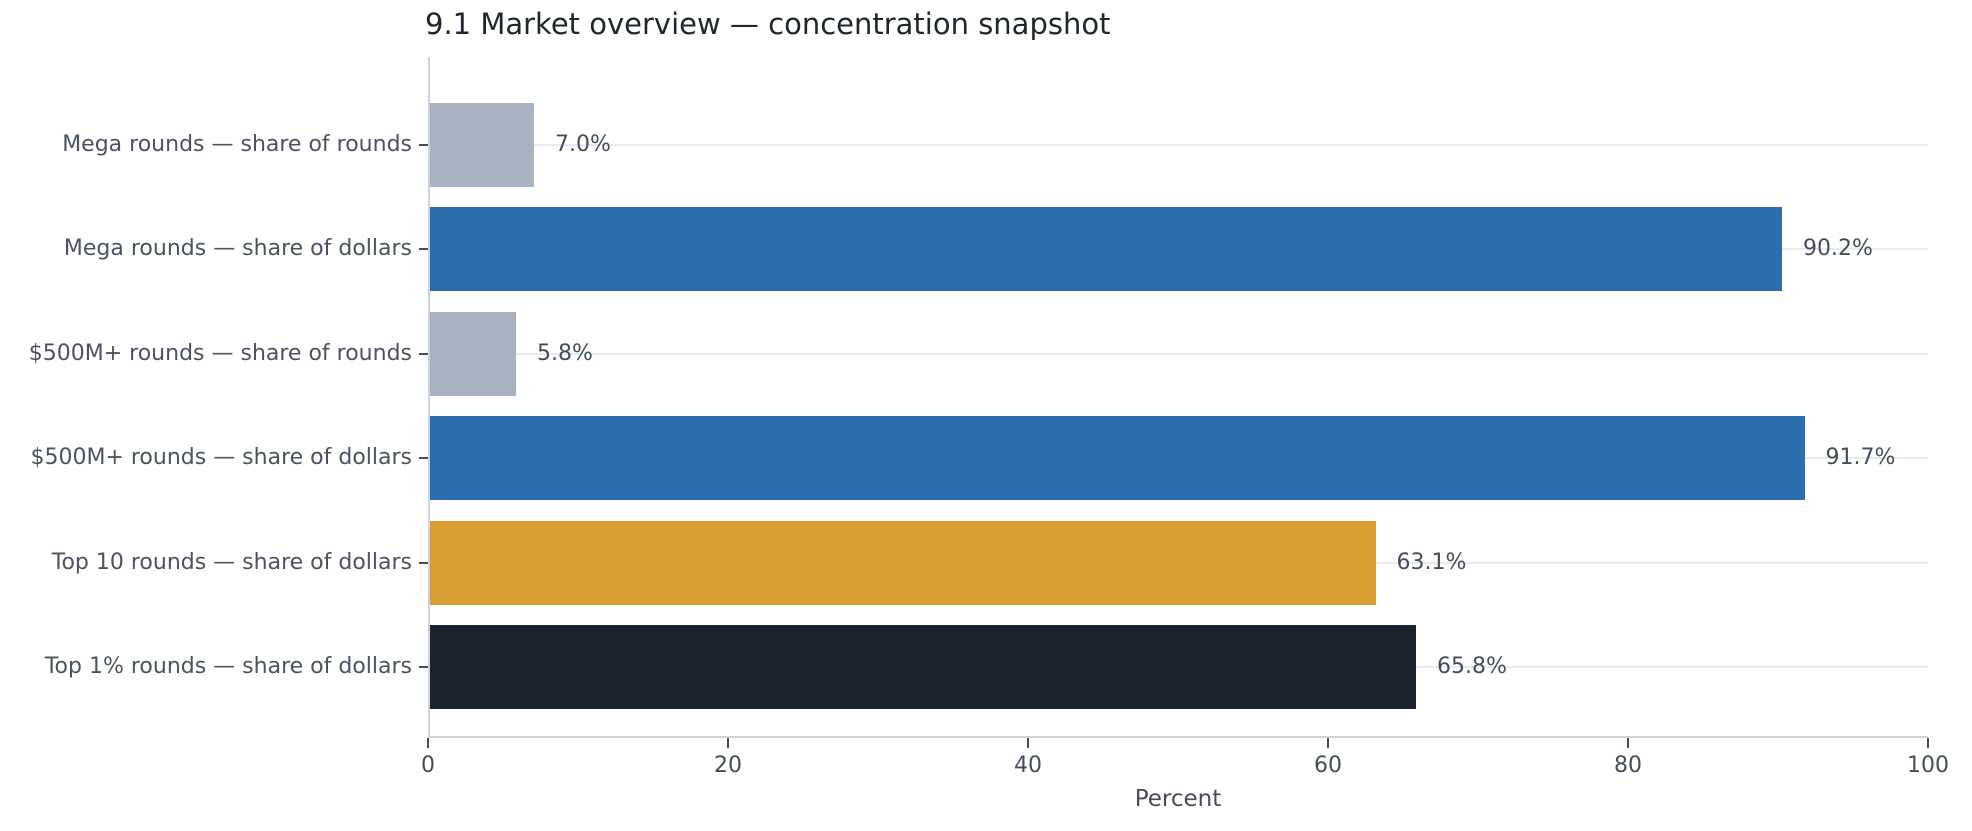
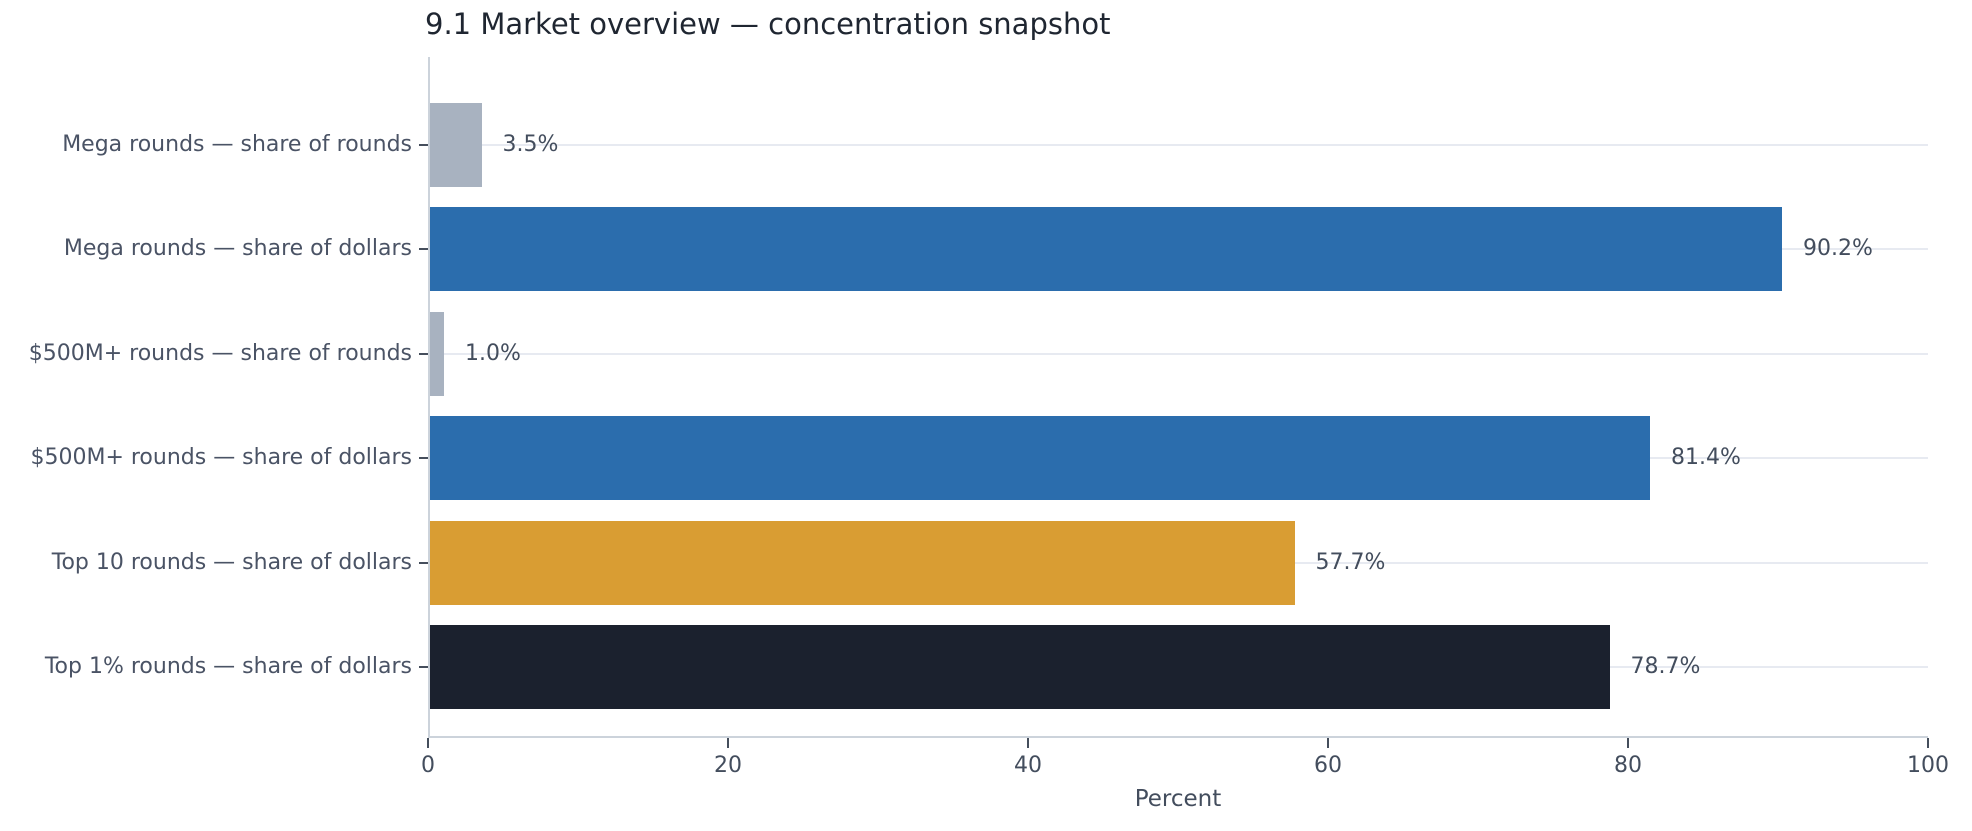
Mega rounds — share of rounds: 7.0% -> 3.5%
$500M+ rounds — share of rounds: 5.8% -> 1.0%
$500M+ rounds — share of dollars: 91.7% -> 81.4%
Top 10 rounds — share of dollars: 63.1% -> 57.7%
Top 1% rounds — share of dollars: 65.8% -> 78.7%
